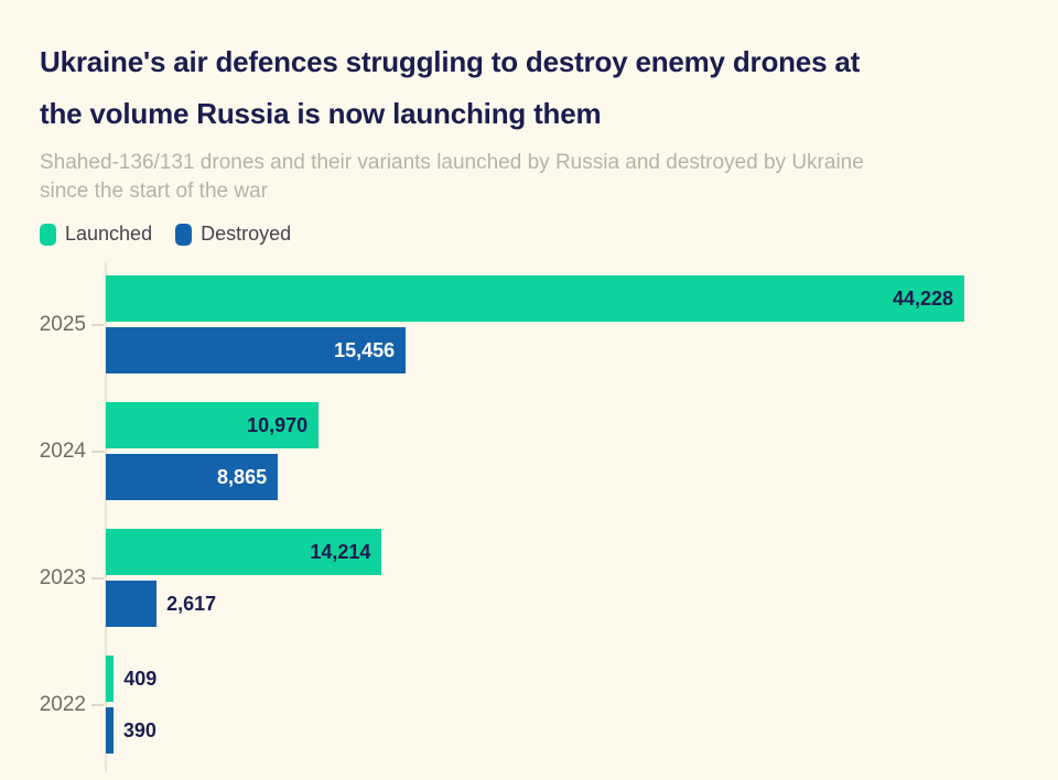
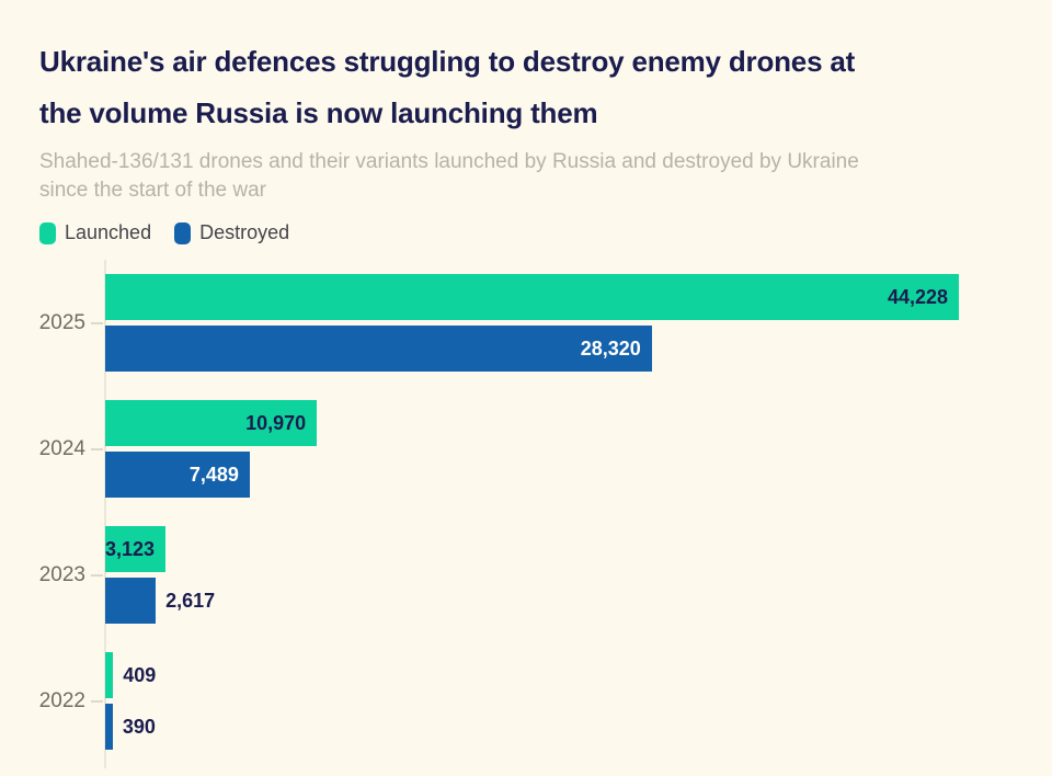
Destroyed/2025: 15,456 -> 28,320
Destroyed/2024: 8,865 -> 7,489
Launched/2023: 14,214 -> 3,123
